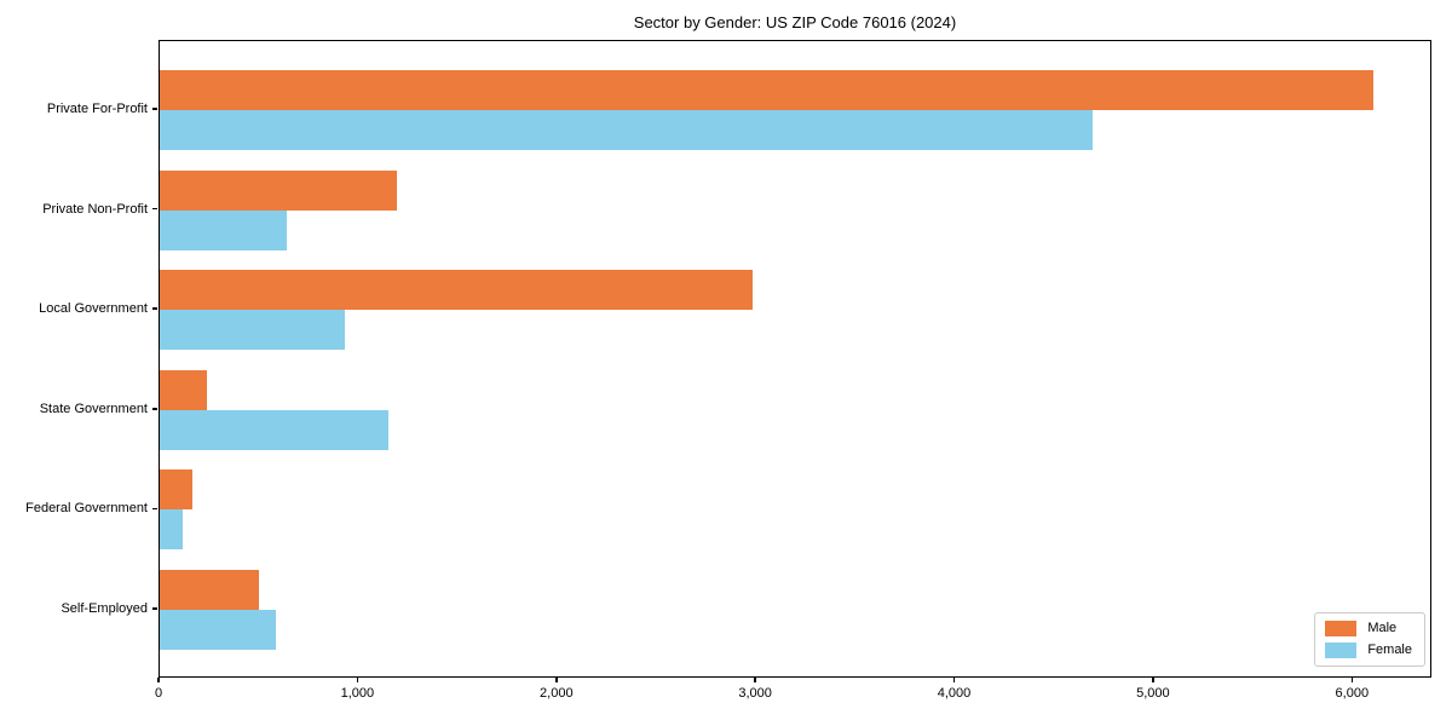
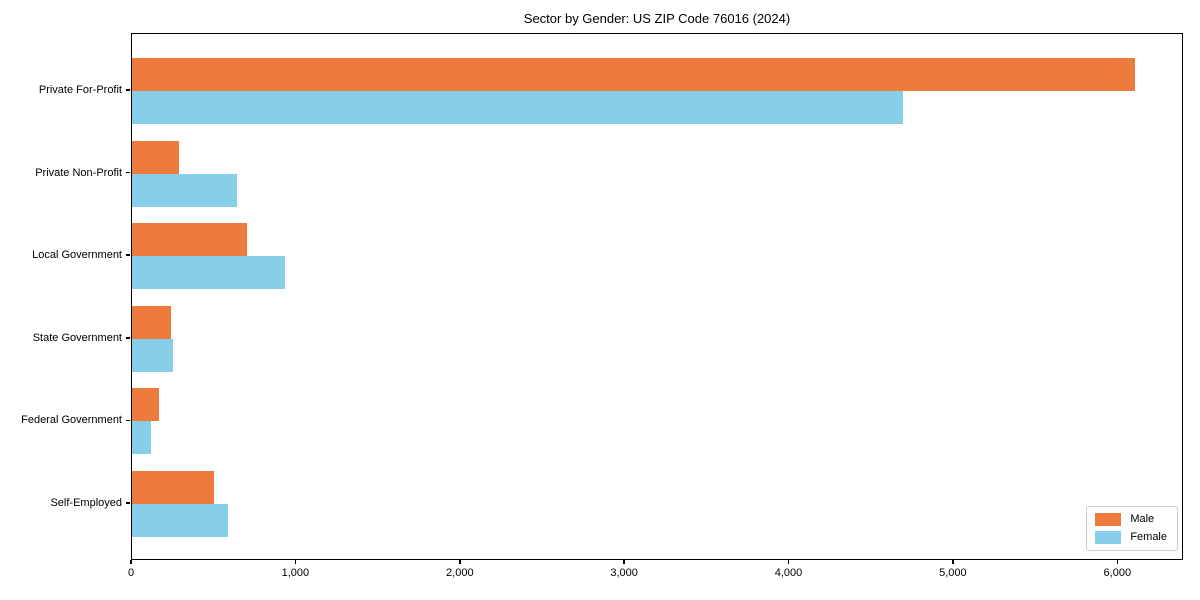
Male/Private Non-Profit: 1190 -> 280
Male/Local Government: 2980 -> 700
Female/State Government: 1150 -> 250
